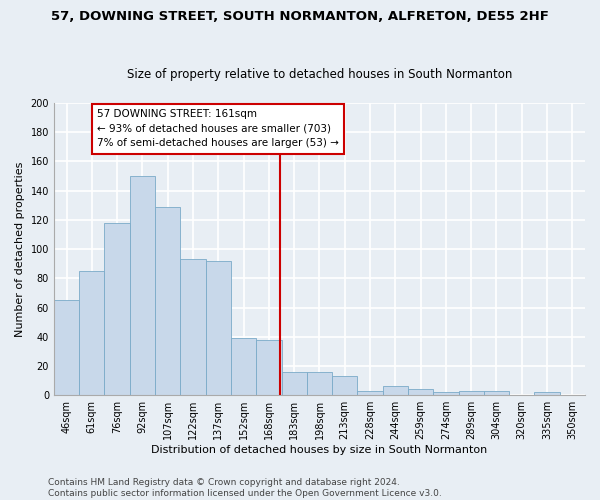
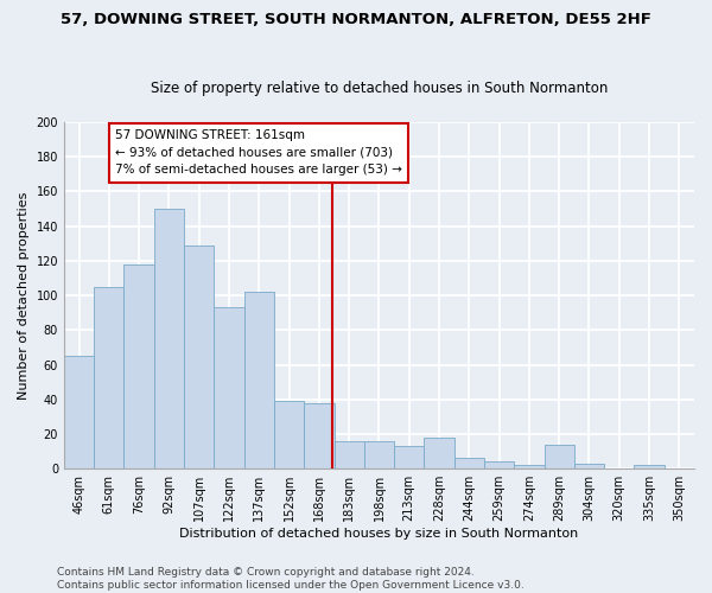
61sqm: 85 -> 105
137sqm: 92 -> 102
228sqm: 3 -> 18
289sqm: 3 -> 14
